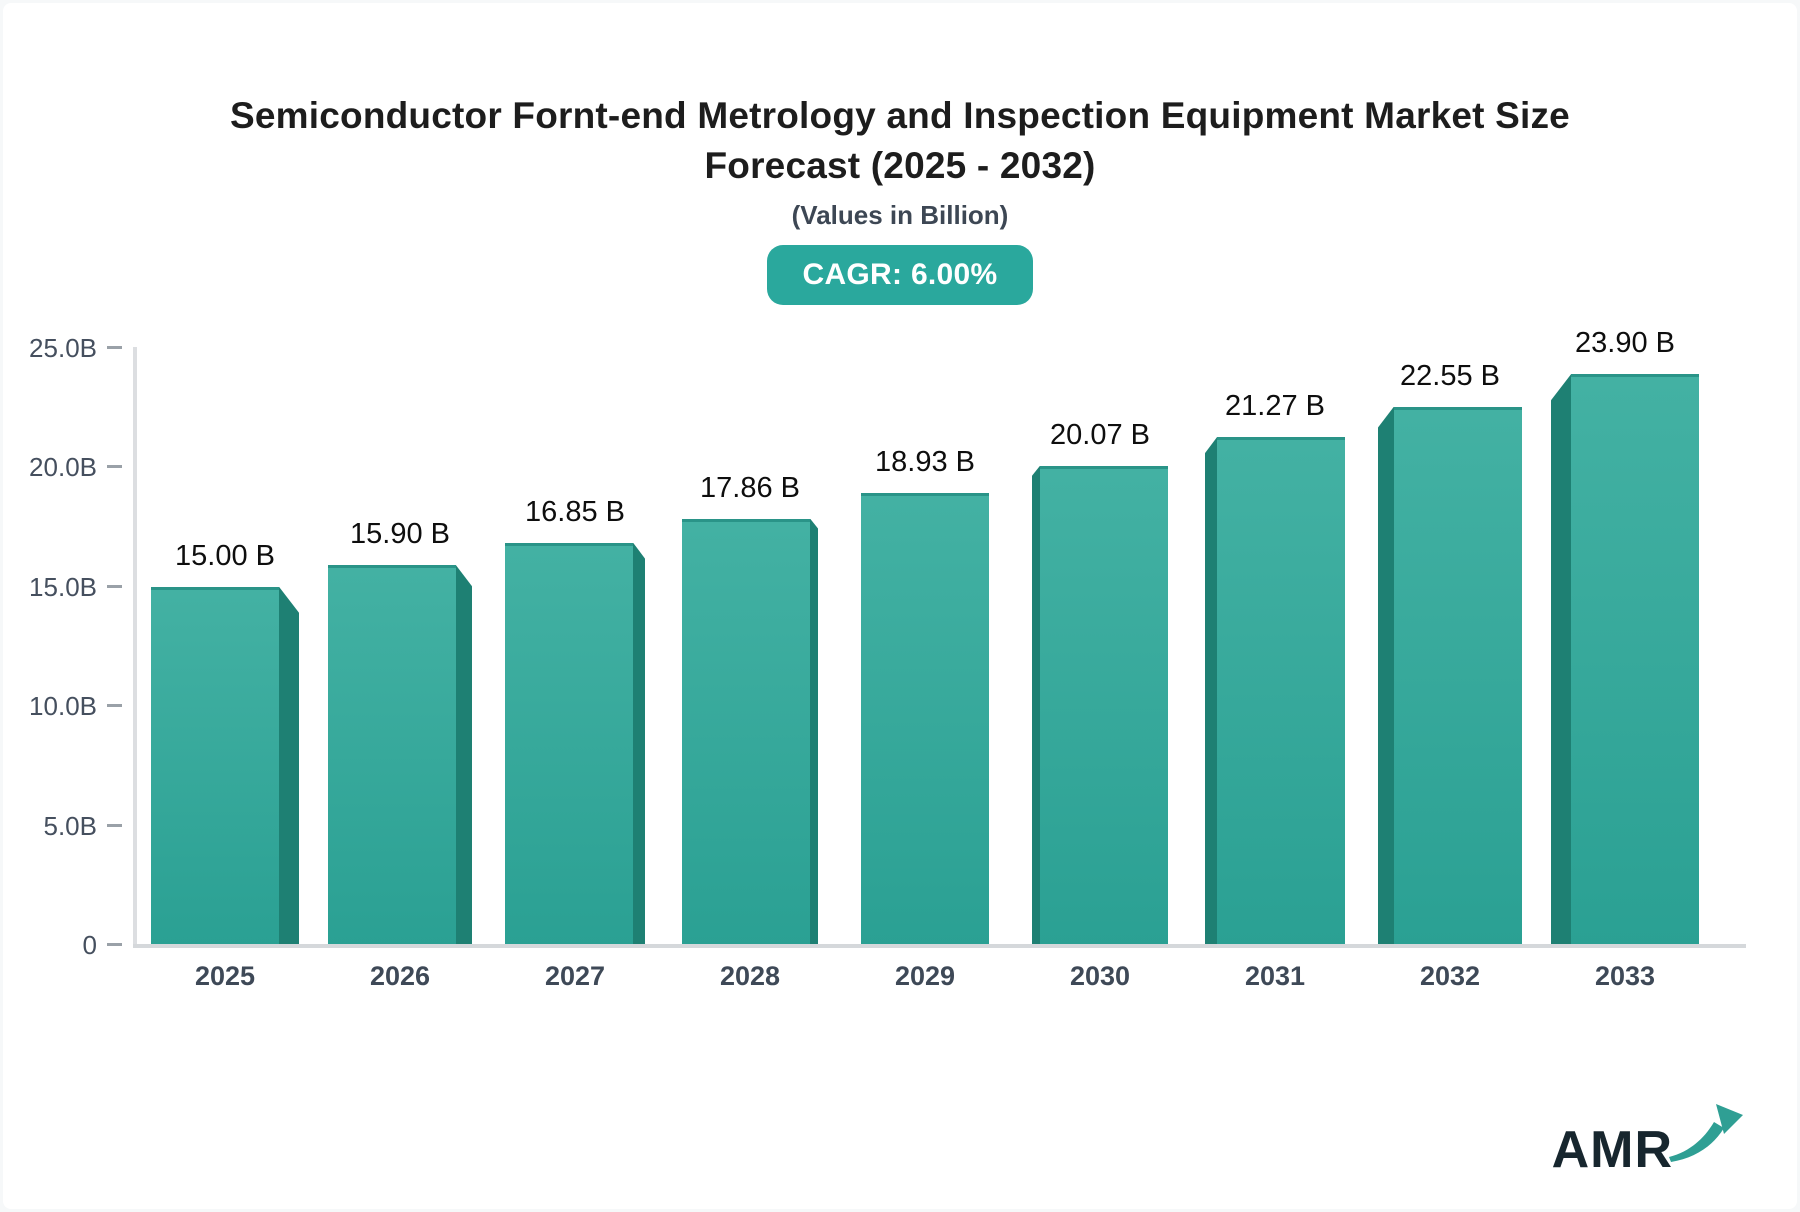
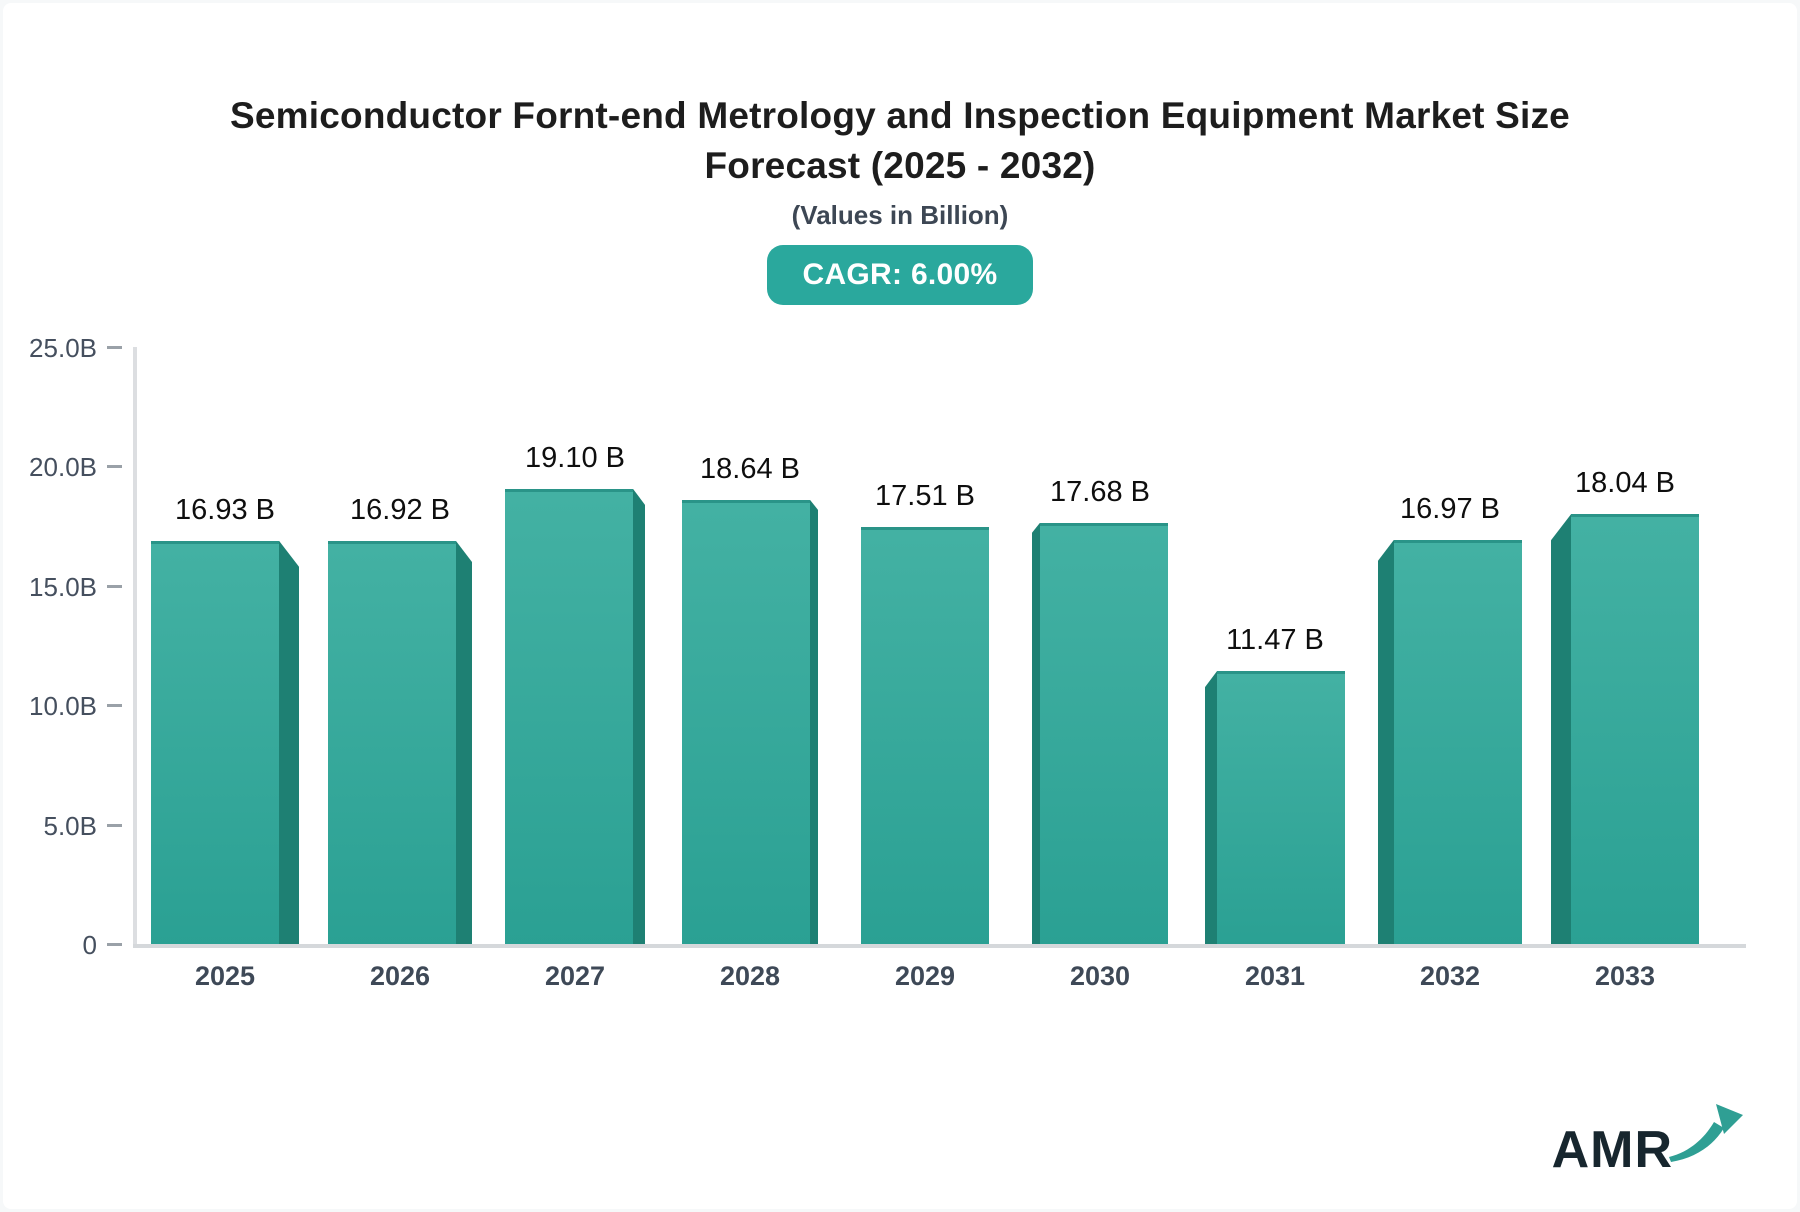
2025: 15.00 -> 16.93
2026: 15.90 -> 16.92
2027: 16.85 -> 19.10
2028: 17.86 -> 18.64
2029: 18.93 -> 17.51
2030: 20.07 -> 17.68
2031: 21.27 -> 11.47
2032: 22.55 -> 16.97
2033: 23.90 -> 18.04
